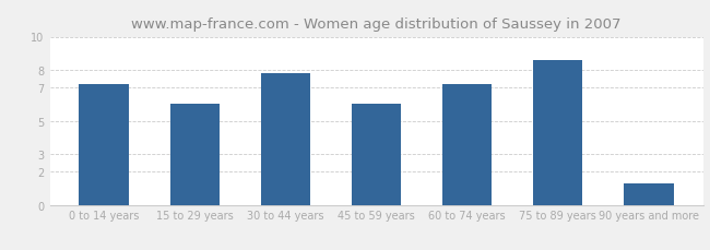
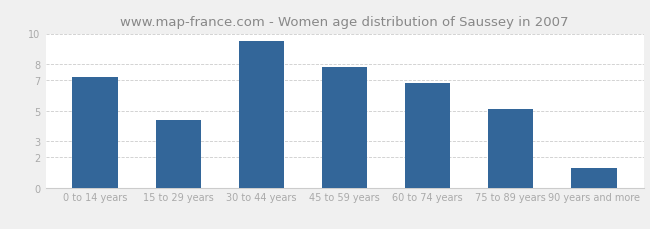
15 to 29 years: 6.0 -> 4.4
30 to 44 years: 7.8 -> 9.5
45 to 59 years: 6.0 -> 7.8
60 to 74 years: 7.2 -> 6.8
75 to 89 years: 8.6 -> 5.1
